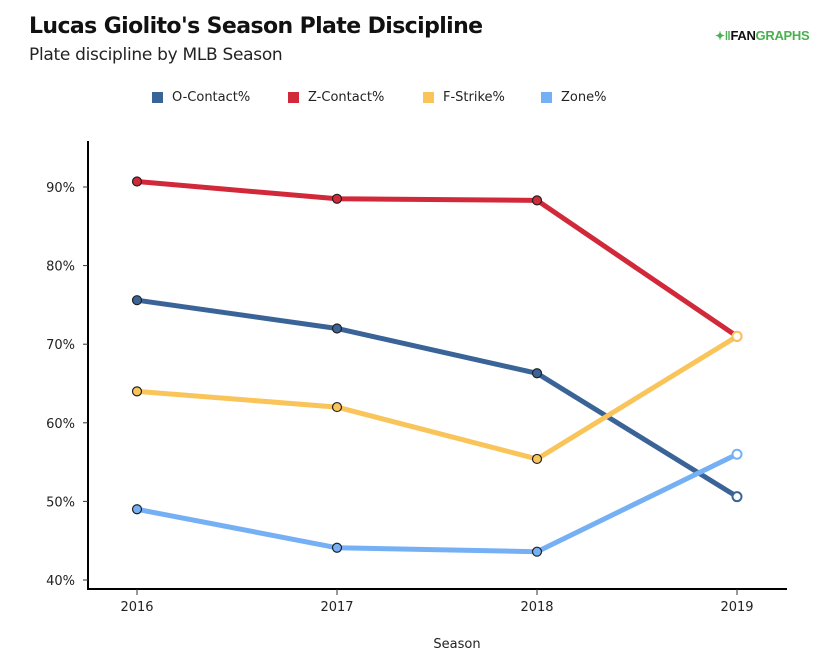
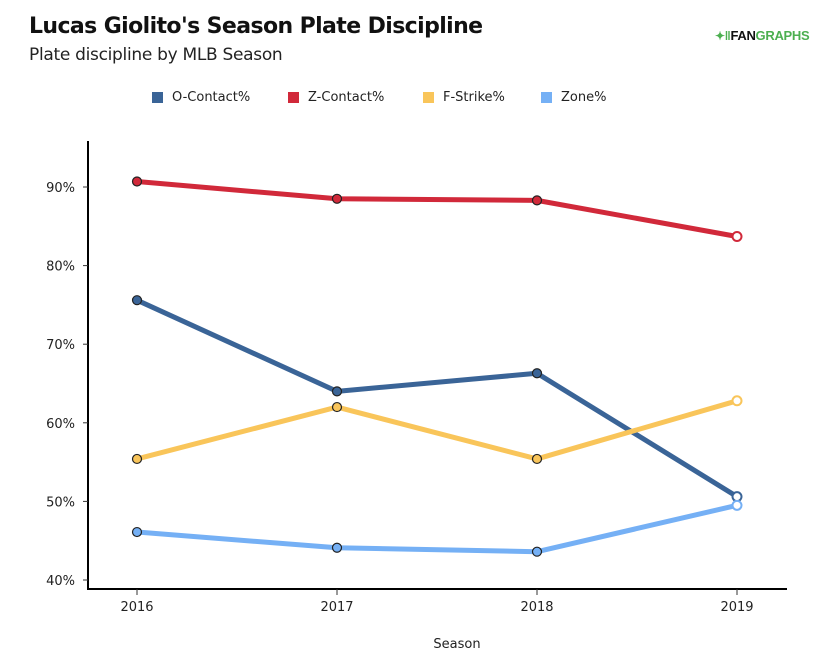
F-Strike%/2016: 64% -> 55%
Zone%/2016: 49% -> 46%
O-Contact%/2017: 72% -> 64%
Z-Contact%/2019: 71% -> 84%
F-Strike%/2019: 71% -> 63%
Zone%/2019: 56% -> 50%
